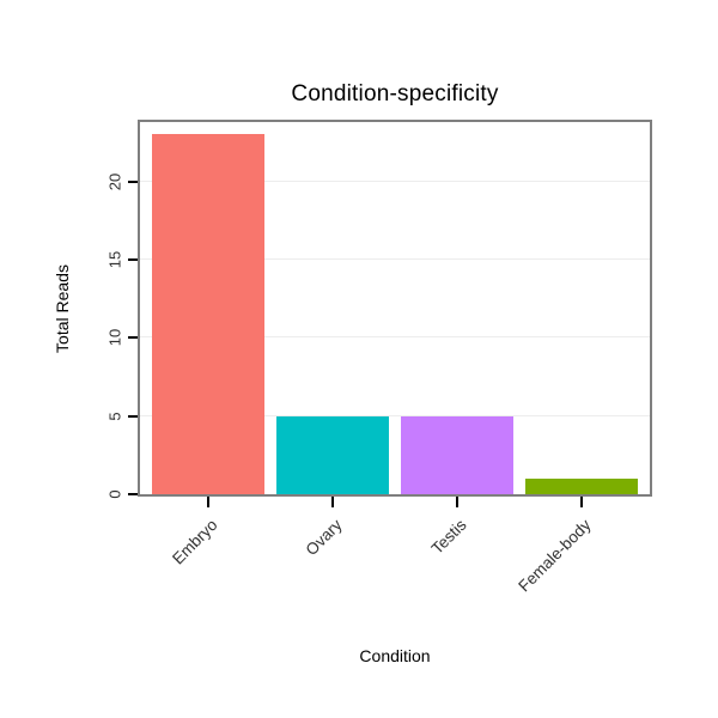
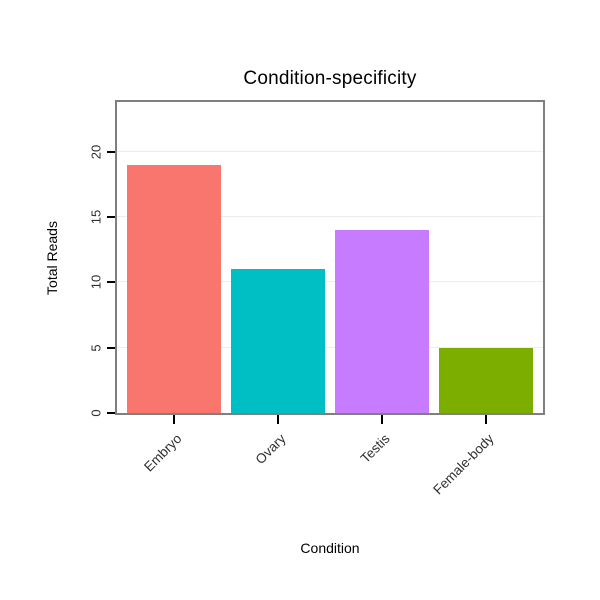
Embryo: 23 -> 19
Ovary: 5 -> 11
Testis: 5 -> 14
Female-body: 1 -> 5
